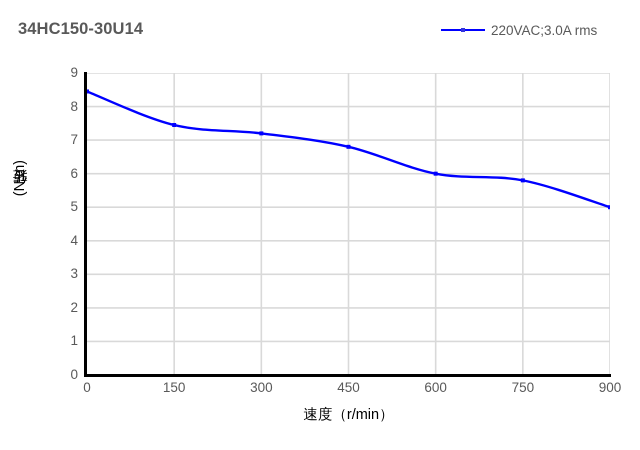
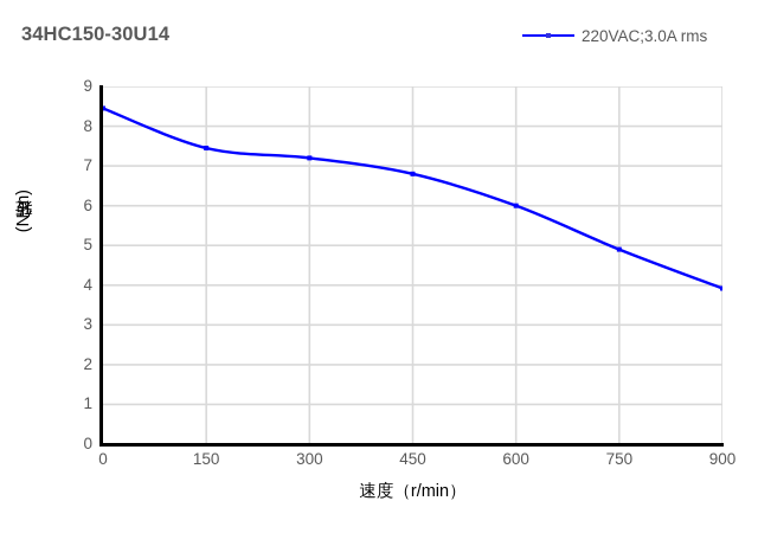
750: 5.8 -> 4.9
900: 5.0 -> 3.9
